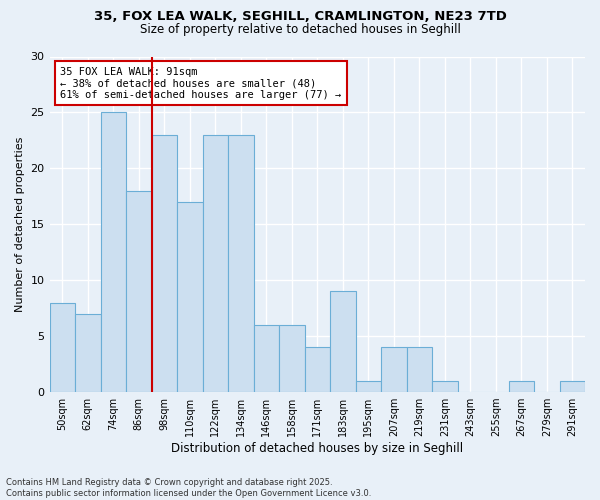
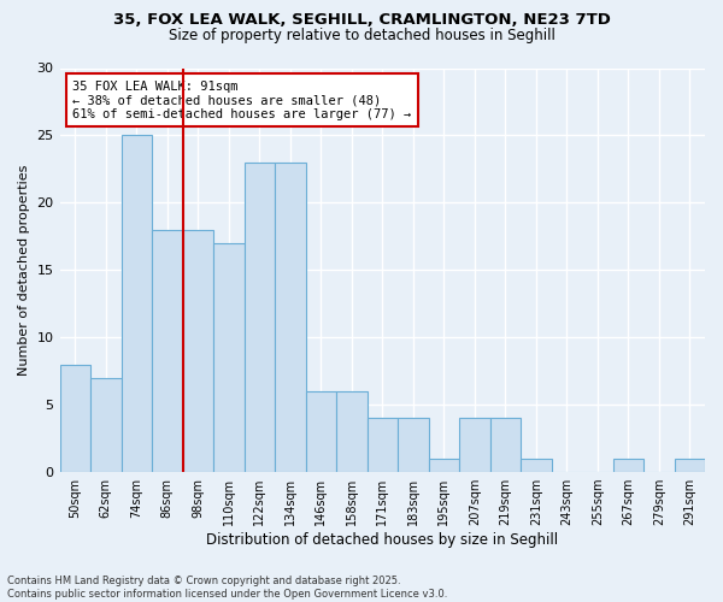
98sqm: 23 -> 18
183sqm: 9 -> 4
